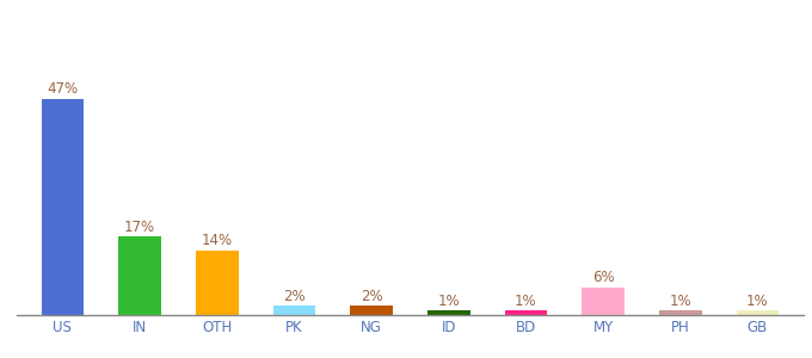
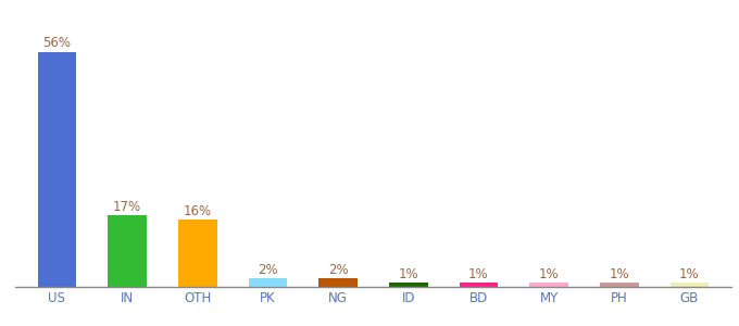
US: 47% -> 56%
OTH: 14% -> 16%
MY: 6% -> 1%
